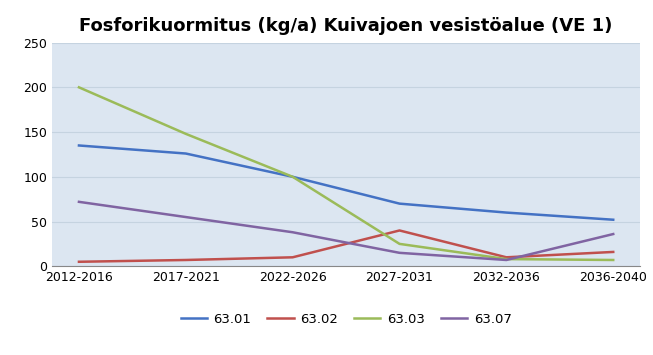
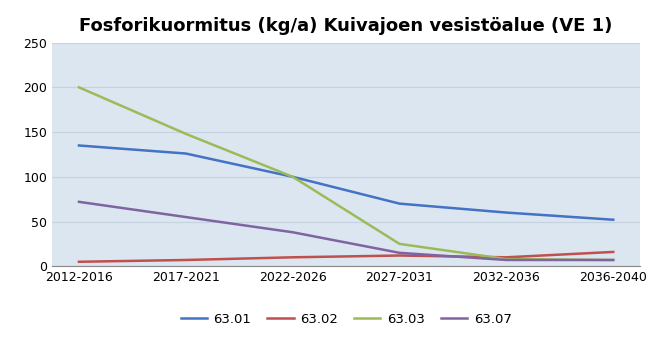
63.02/2027-2031: 40 -> 12
63.07/2036-2040: 36 -> 7
